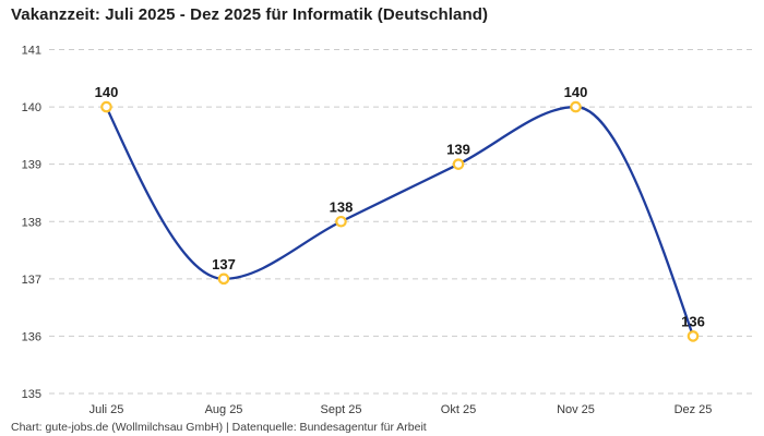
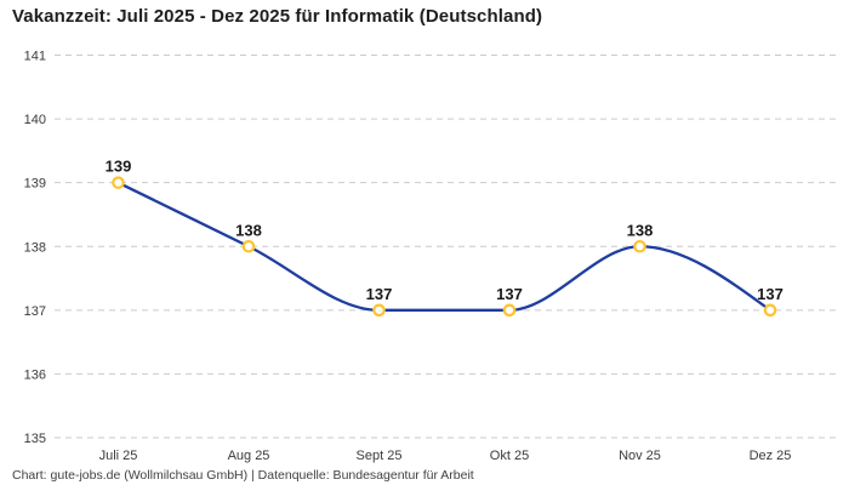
Juli 25: 140 -> 139
Aug 25: 137 -> 138
Sept 25: 138 -> 137
Okt 25: 139 -> 137
Nov 25: 140 -> 138
Dez 25: 136 -> 137
